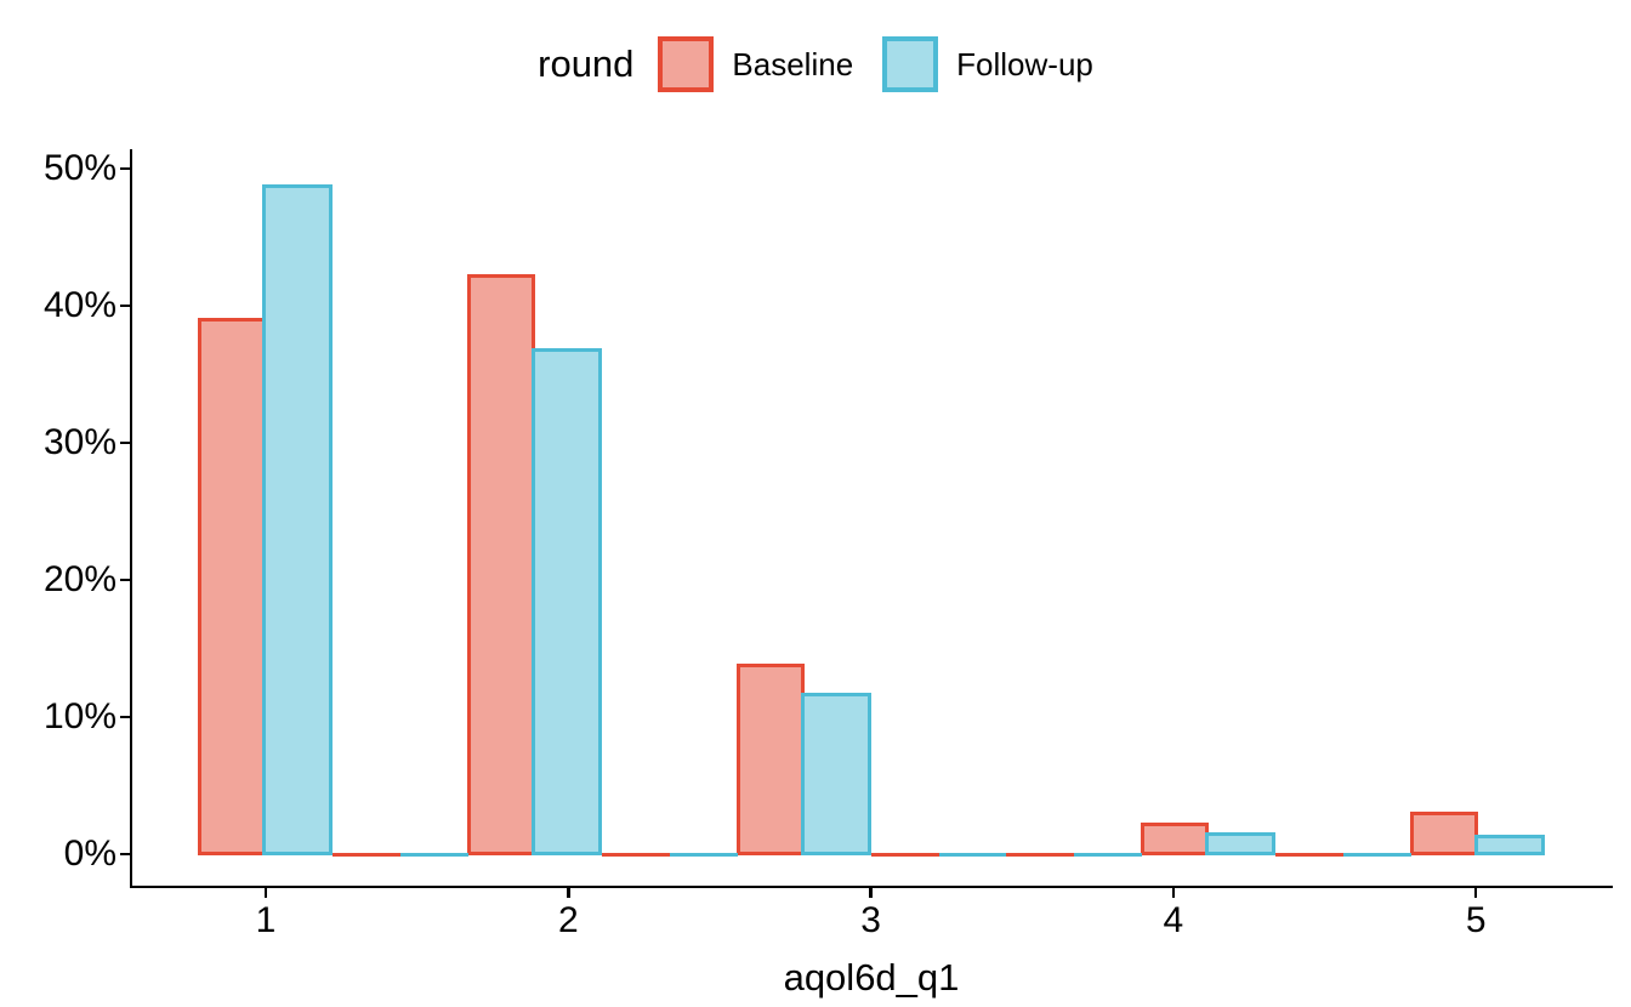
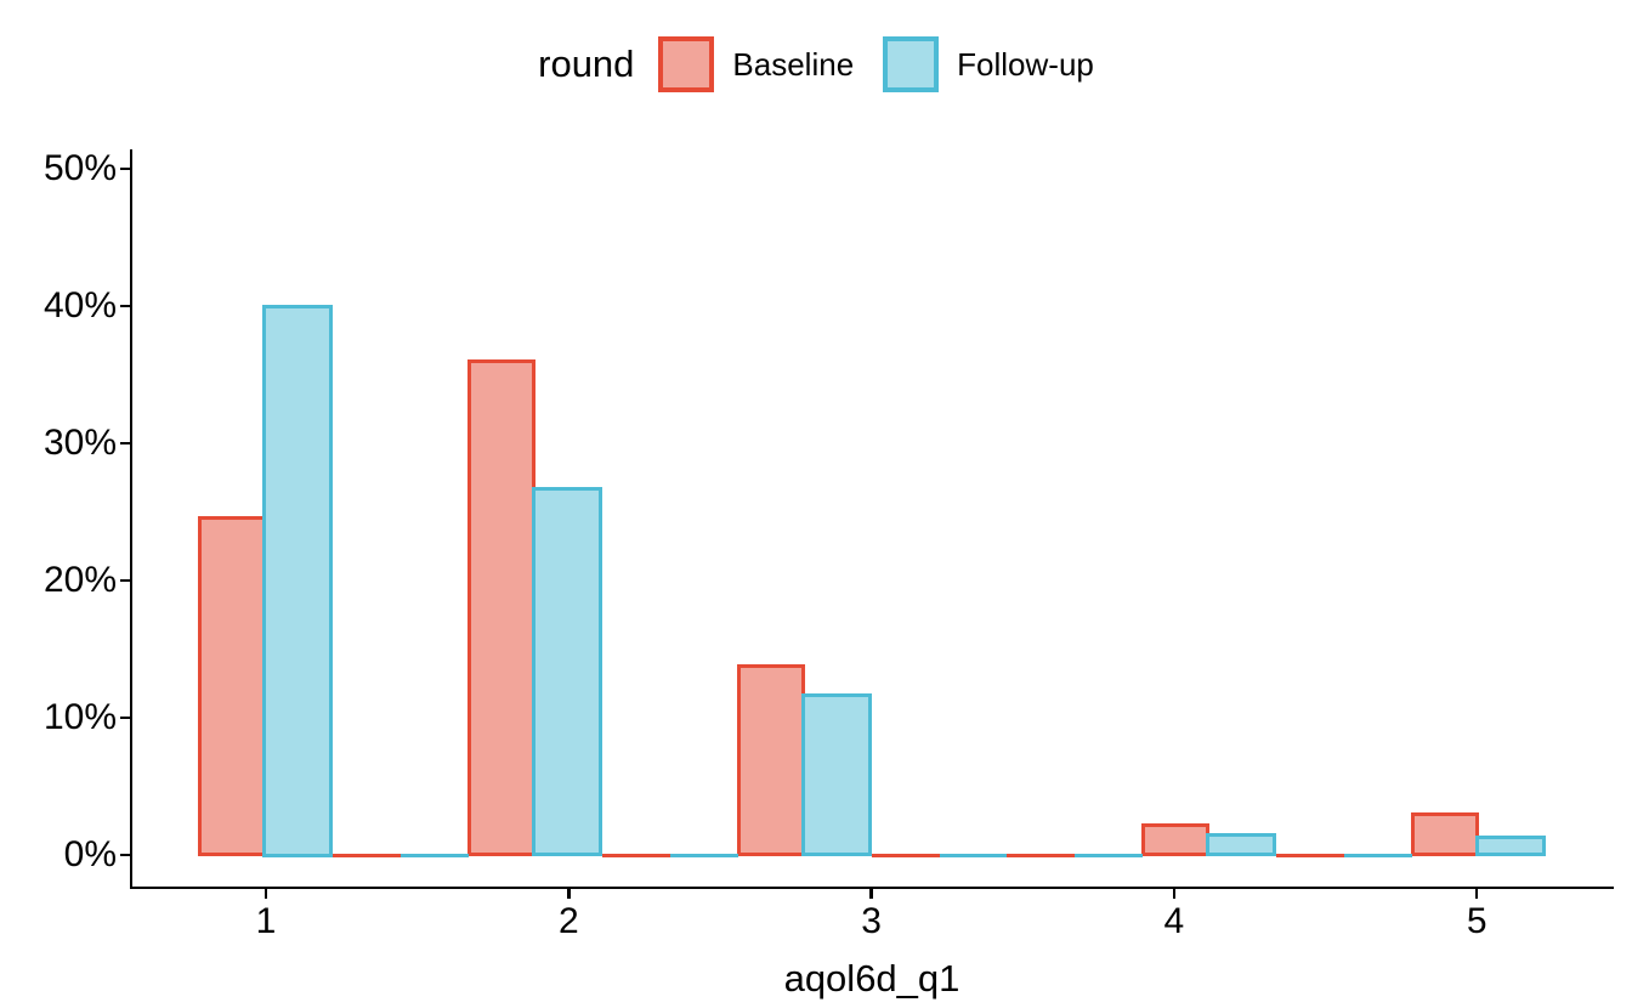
Baseline/1: 39.0% -> 24.6%
Follow-up/1: 48.7% -> 40.0%
Baseline/2: 42.2% -> 36.0%
Follow-up/2: 36.8% -> 26.7%
